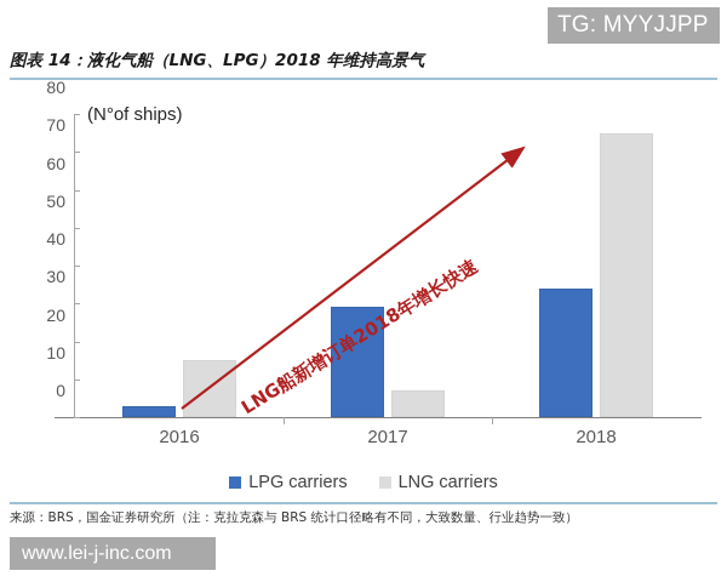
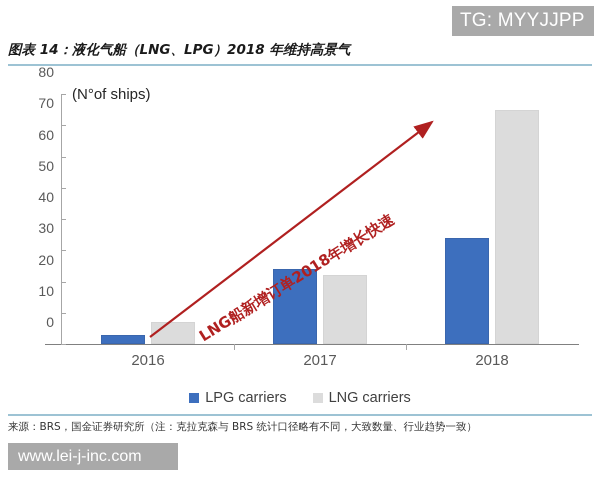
LNG carriers/2016: 15 -> 7
LPG carriers/2017: 29 -> 24
LNG carriers/2017: 7 -> 22
